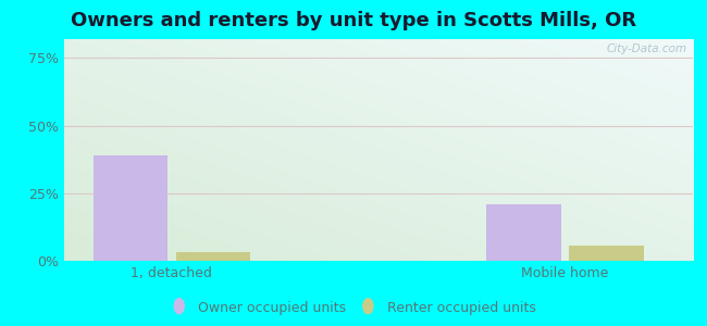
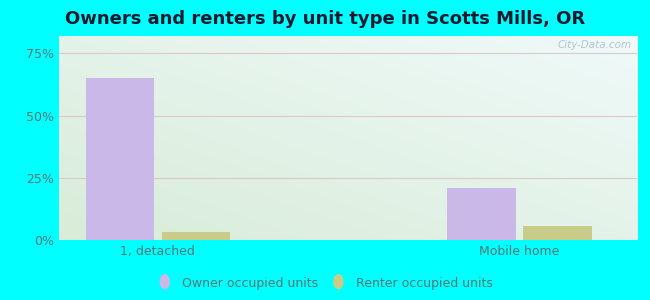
Owner occupied units/1, detached: 39% -> 65%
